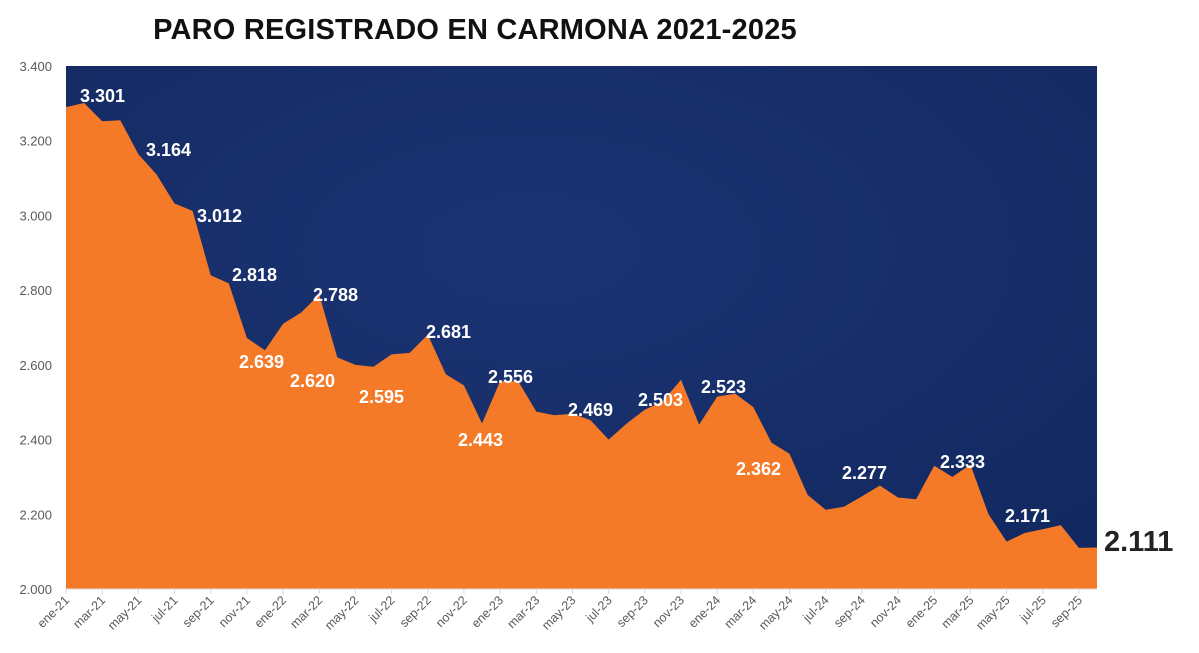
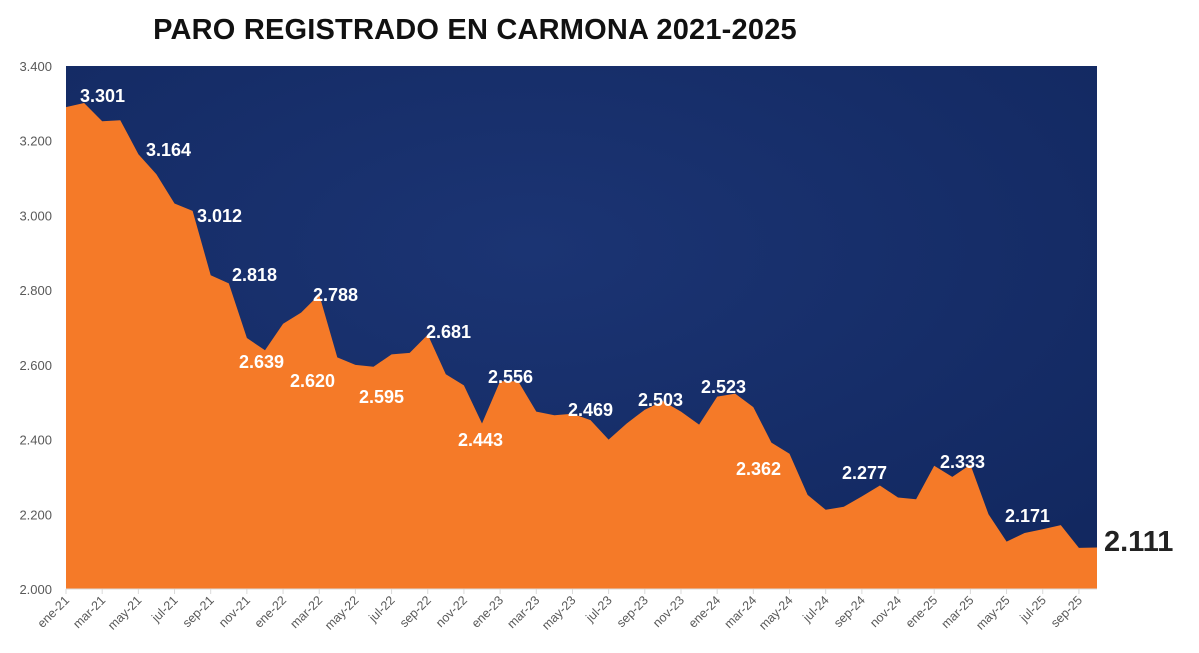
nov-23: 2560 -> 2480
